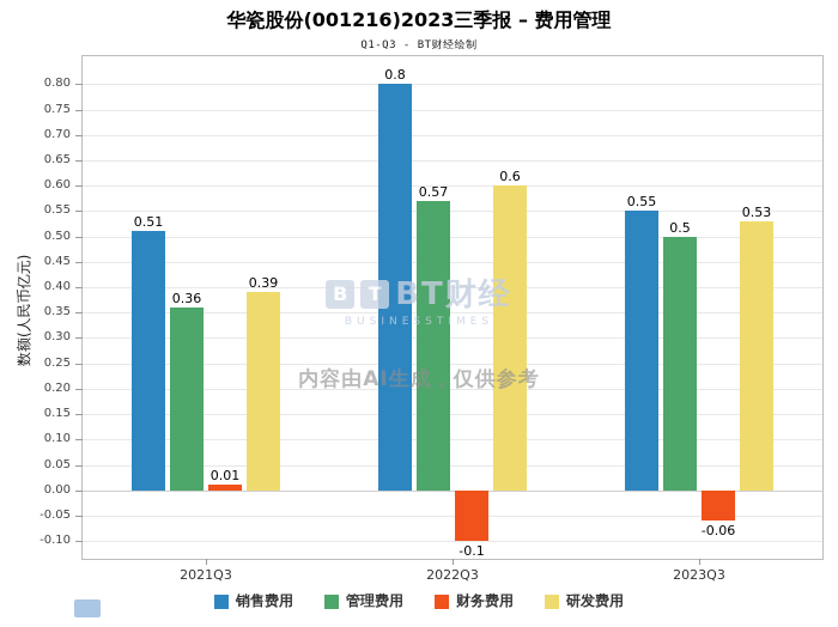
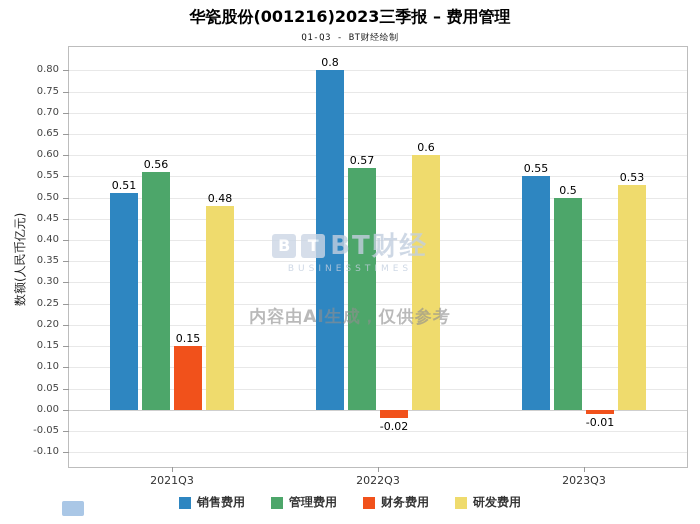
管理费用/2021Q3: 0.36 -> 0.56
财务费用/2021Q3: 0.01 -> 0.15
研发费用/2021Q3: 0.39 -> 0.48
财务费用/2022Q3: -0.1 -> -0.02
财务费用/2023Q3: -0.06 -> -0.01
